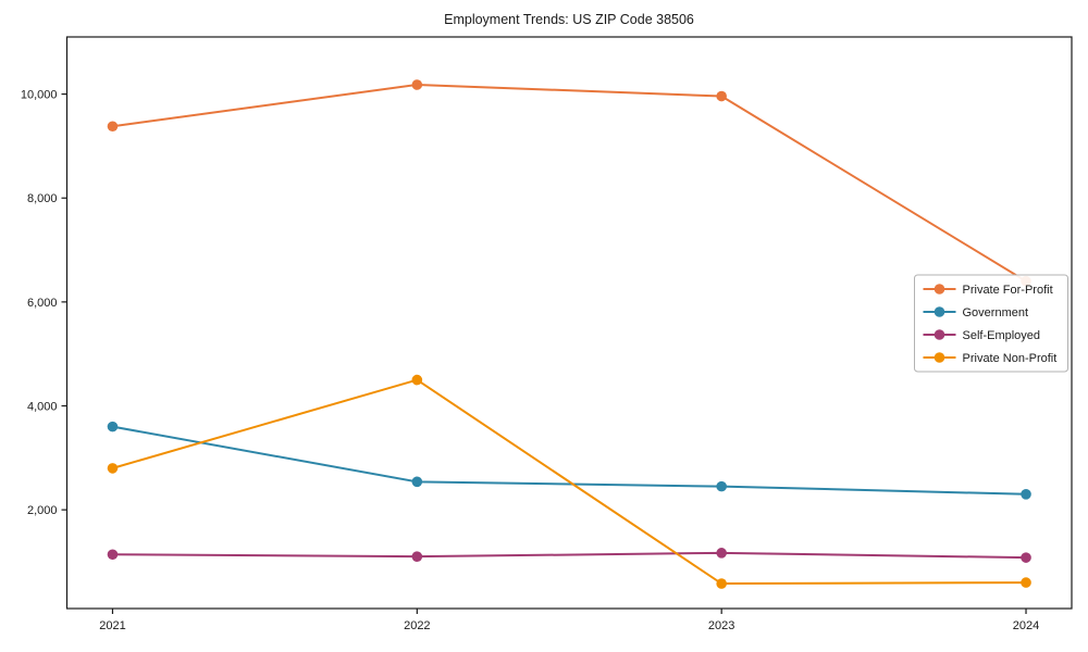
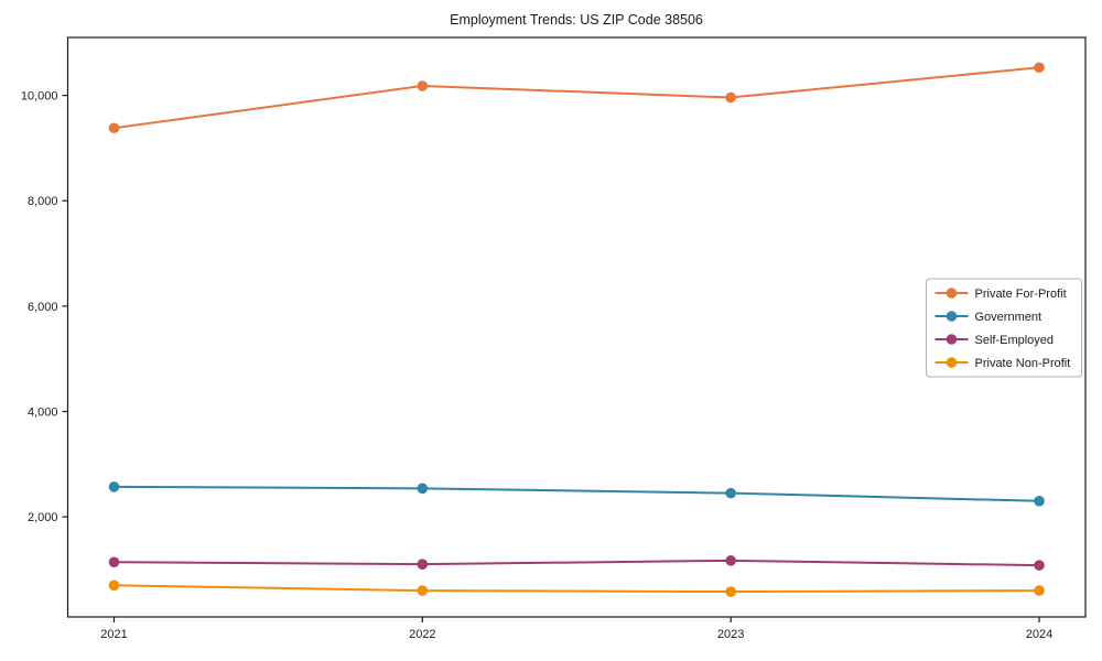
Government/2021: 3600 -> 2600
Private Non-Profit/2021: 2800 -> 700
Private Non-Profit/2022: 4500 -> 600
Private For-Profit/2024: 6400 -> 10500
